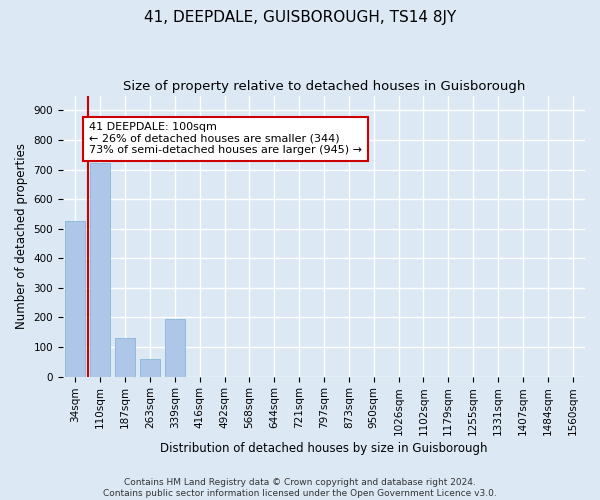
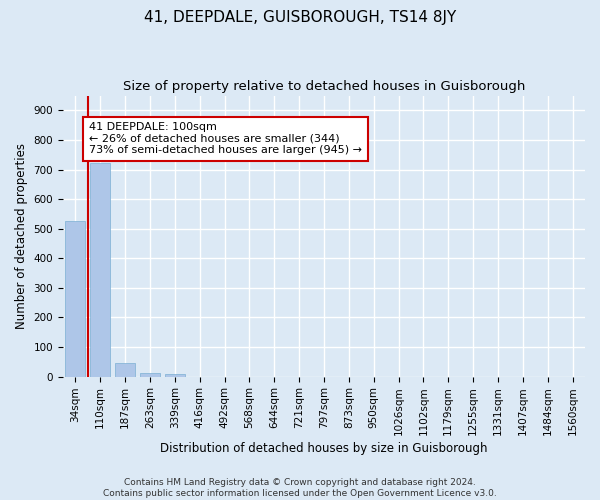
187sqm: 130 -> 46
263sqm: 60 -> 11
339sqm: 195 -> 10
